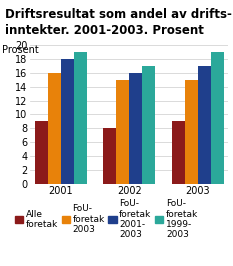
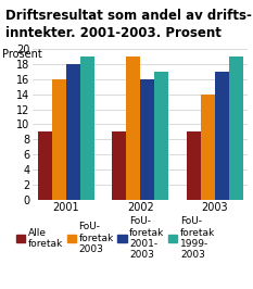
Alle foretak/2002: 8 -> 9
FoU- foretak 2003/2002: 15 -> 19
FoU- foretak 2003/2003: 15 -> 14
